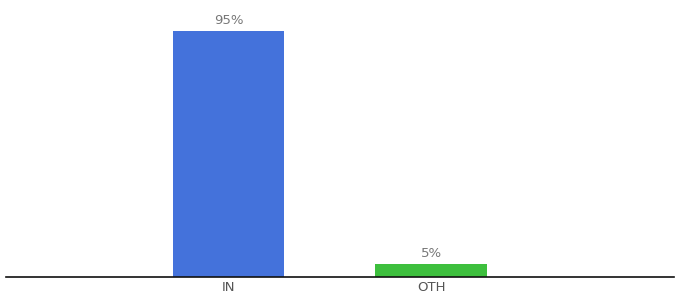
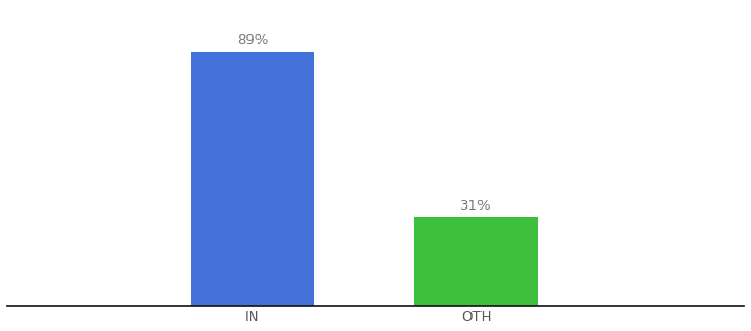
IN: 95% -> 89%
OTH: 5% -> 31%
